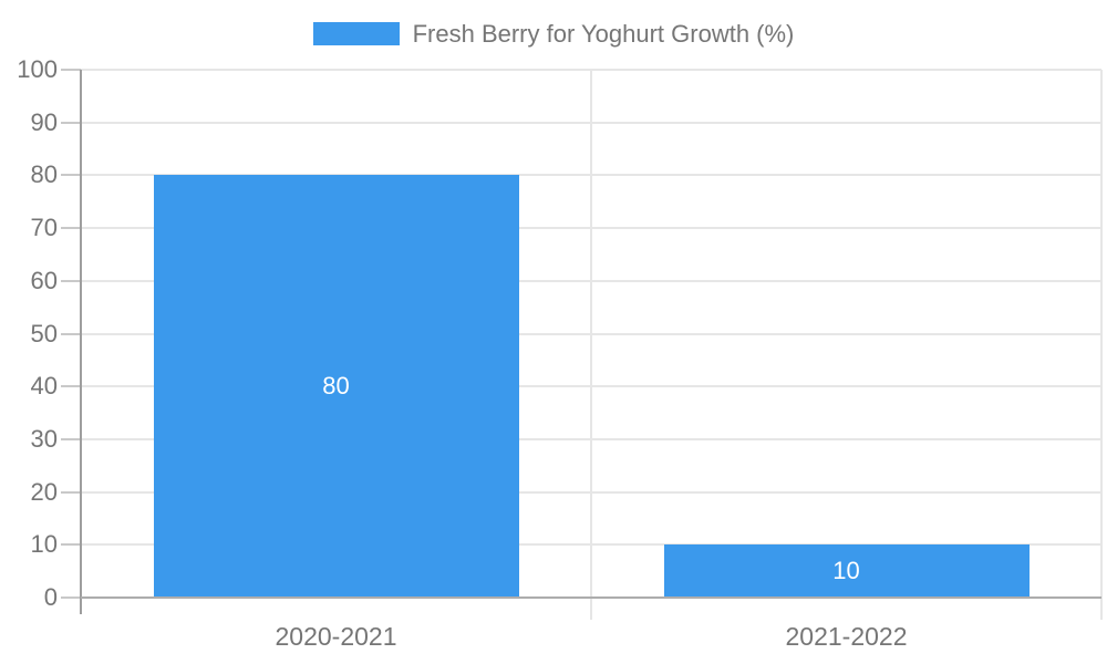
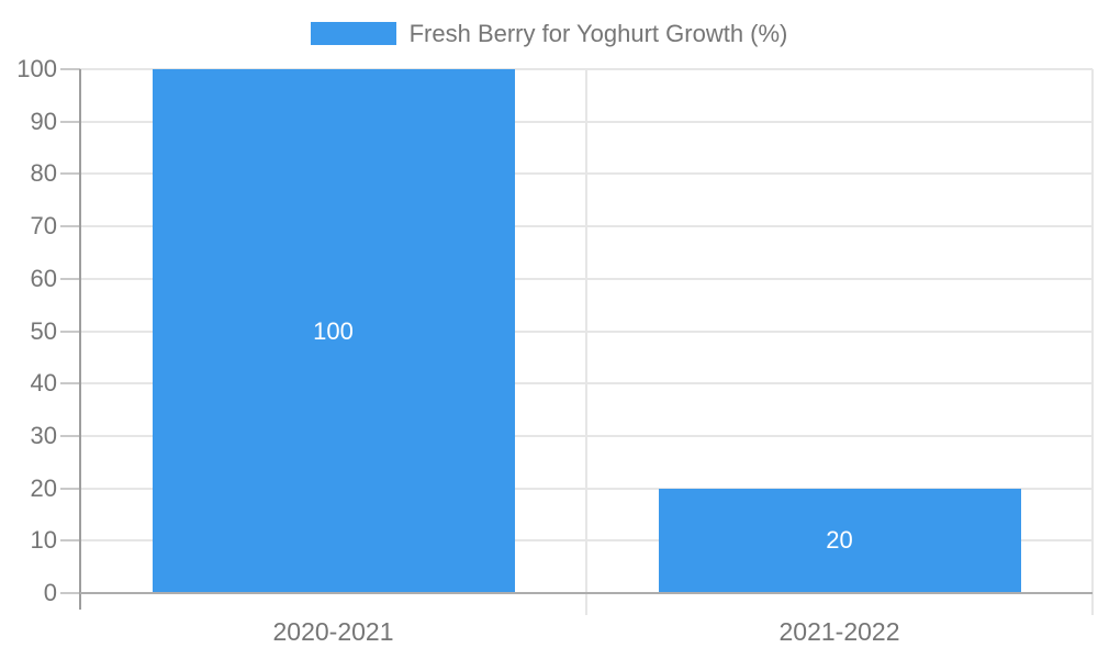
2020-2021: 80 -> 100
2021-2022: 10 -> 20
